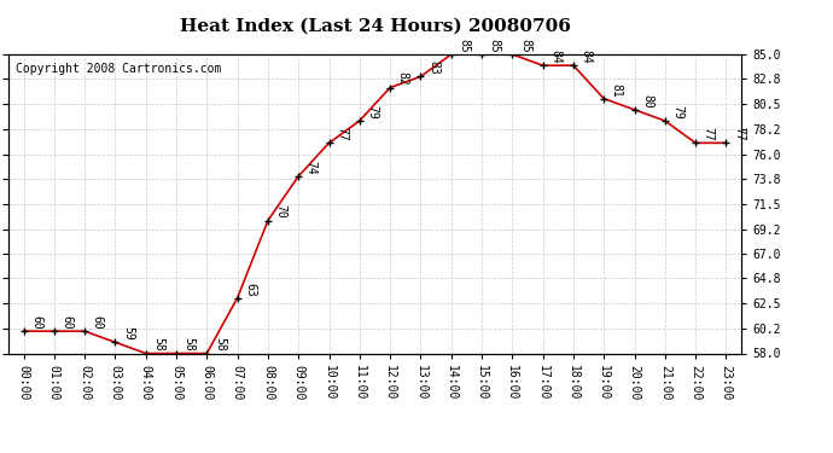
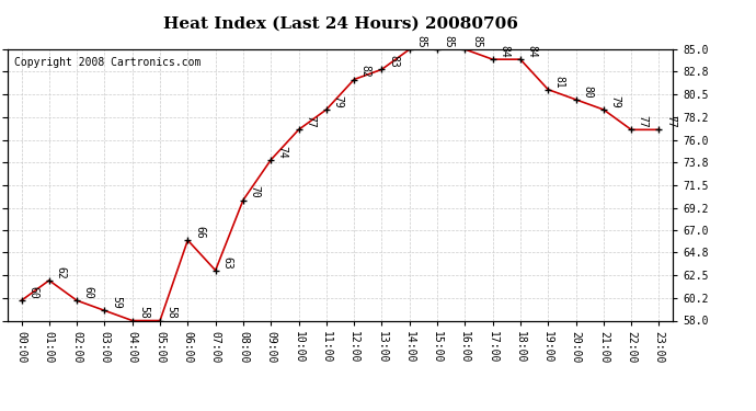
01:00: 60 -> 62
06:00: 58 -> 66
